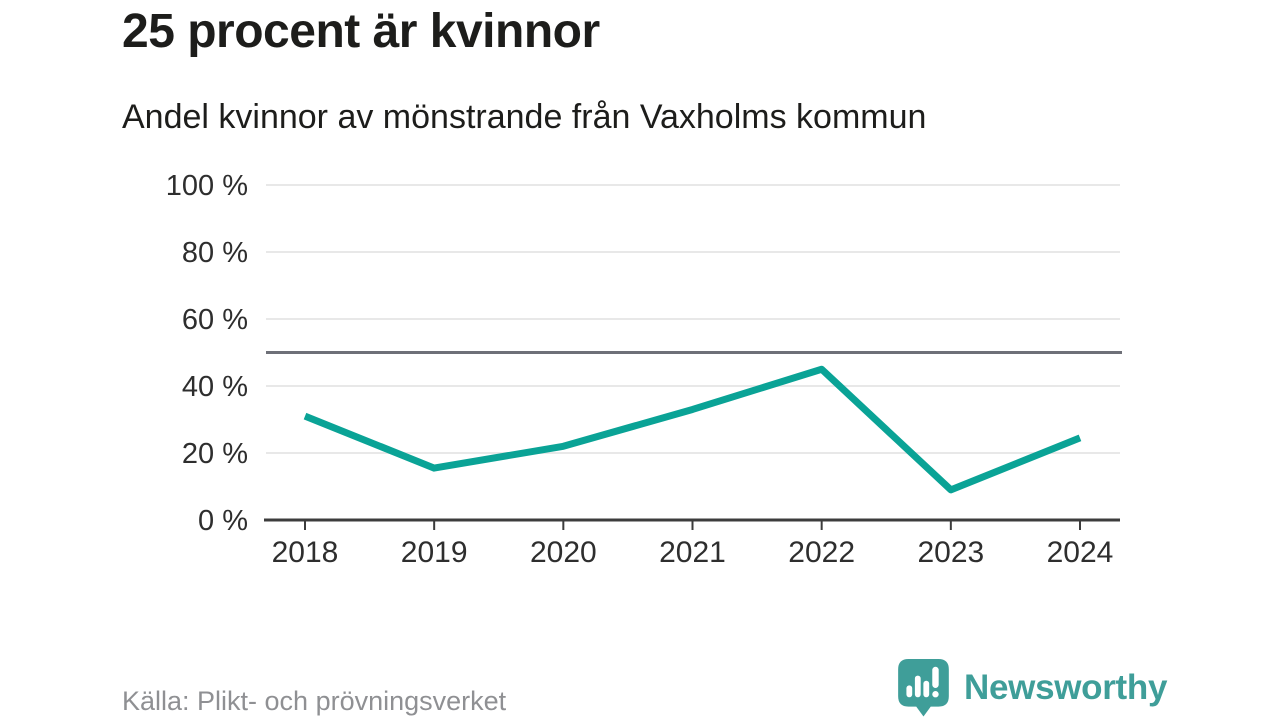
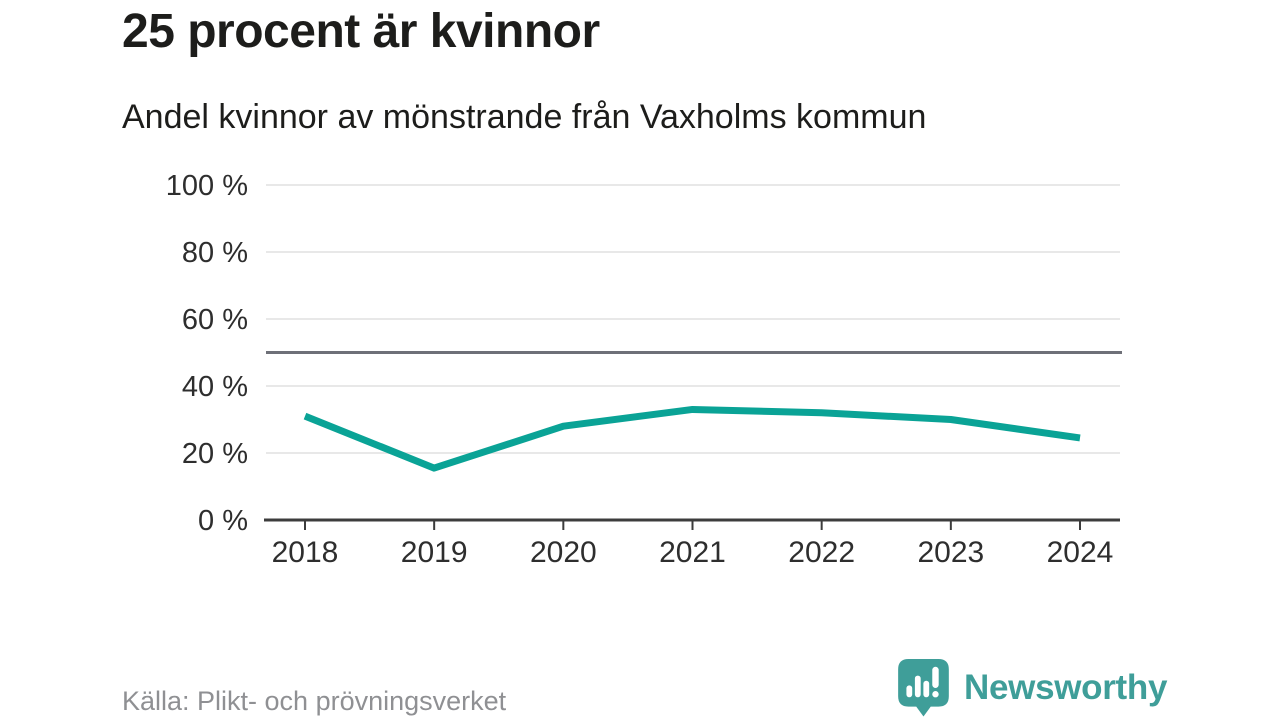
2020: 22% -> 28%
2022: 45% -> 32%
2023: 9% -> 30%
